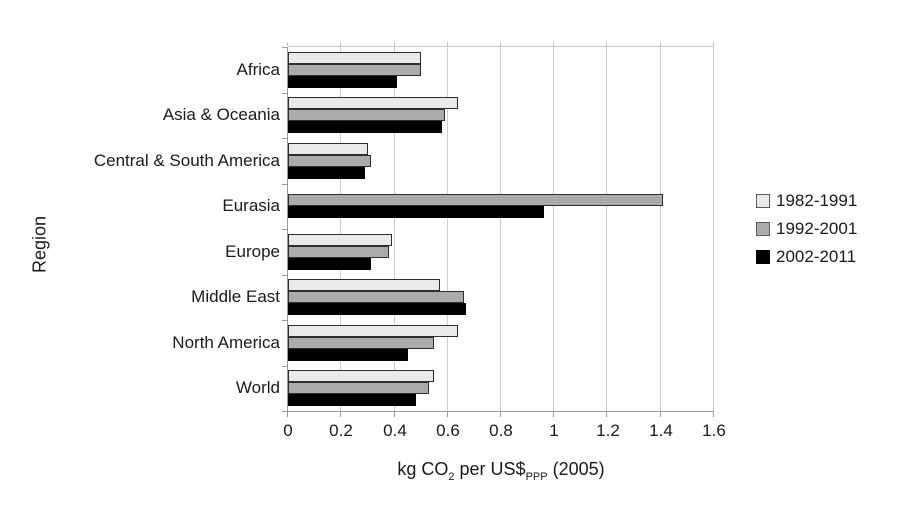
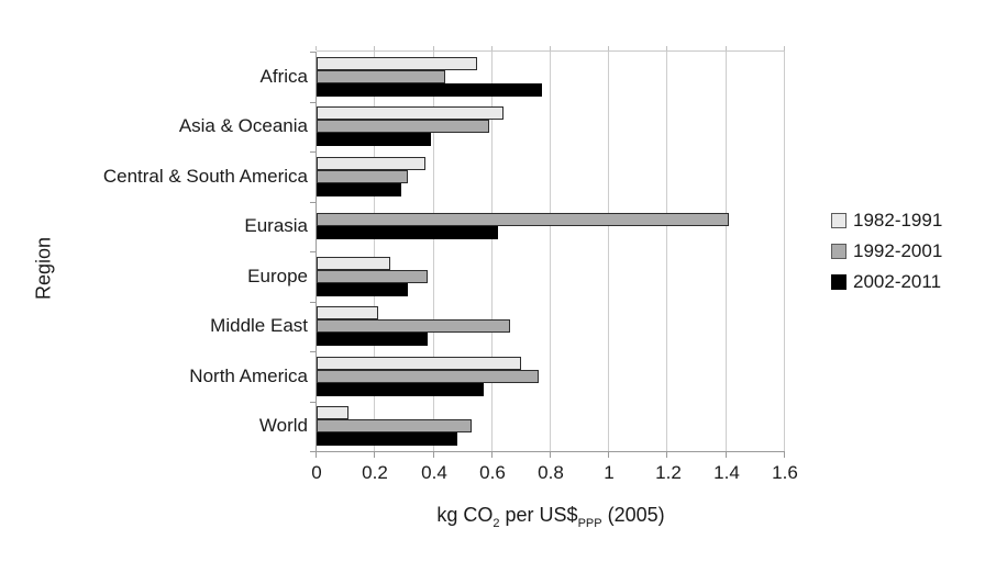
1982-1991/Africa: 0.50 -> 0.55
1992-2001/Africa: 0.50 -> 0.44
2002-2011/Africa: 0.41 -> 0.77
2002-2011/Asia & Oceania: 0.58 -> 0.39
1982-1991/Central & South America: 0.30 -> 0.37
2002-2011/Eurasia: 0.96 -> 0.62
1982-1991/Europe: 0.39 -> 0.25
1982-1991/Middle East: 0.57 -> 0.21
2002-2011/Middle East: 0.67 -> 0.38
1982-1991/North America: 0.64 -> 0.70
1992-2001/North America: 0.55 -> 0.76
2002-2011/North America: 0.45 -> 0.57
1982-1991/World: 0.55 -> 0.11
